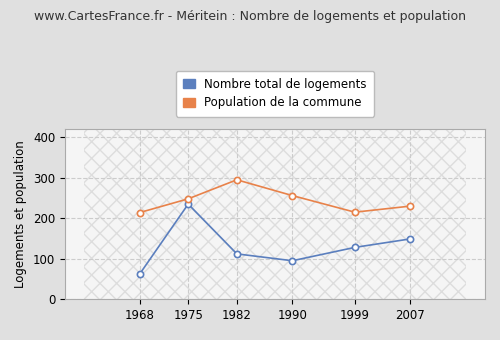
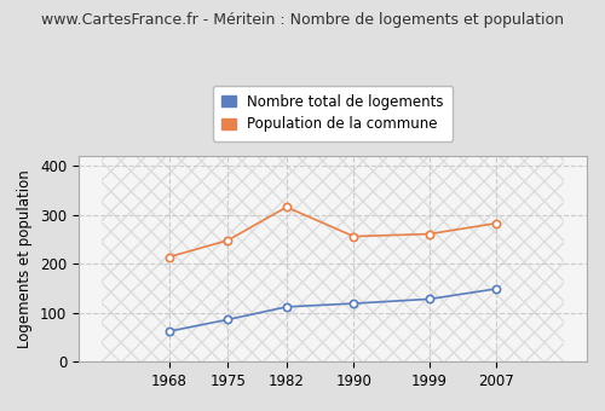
Nombre total de logements/1975: 235 -> 86
Population de la commune/1982: 295 -> 316
Nombre total de logements/1990: 95 -> 119
Population de la commune/1999: 215 -> 261
Population de la commune/2007: 230 -> 283
